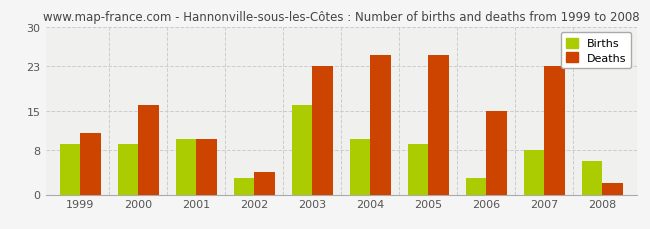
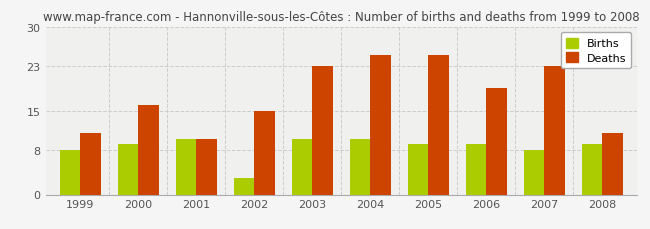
Births/1999: 9 -> 8
Deaths/2002: 4 -> 15
Births/2003: 16 -> 10
Births/2006: 3 -> 9
Deaths/2006: 15 -> 19
Births/2008: 6 -> 9
Deaths/2008: 2 -> 11
